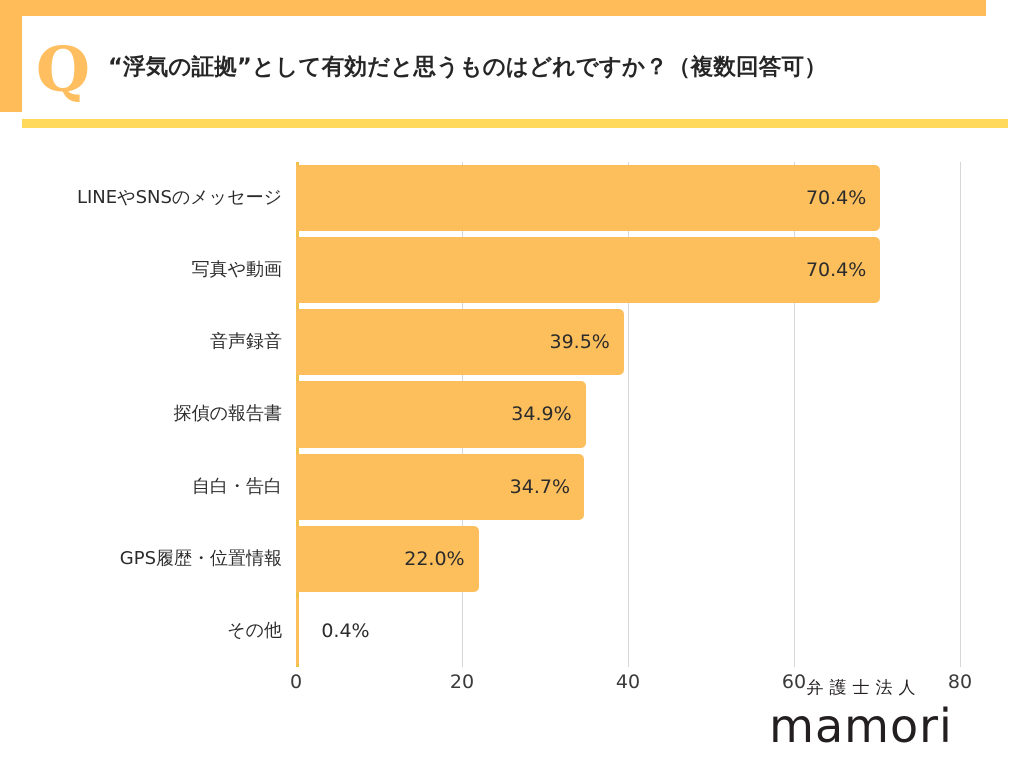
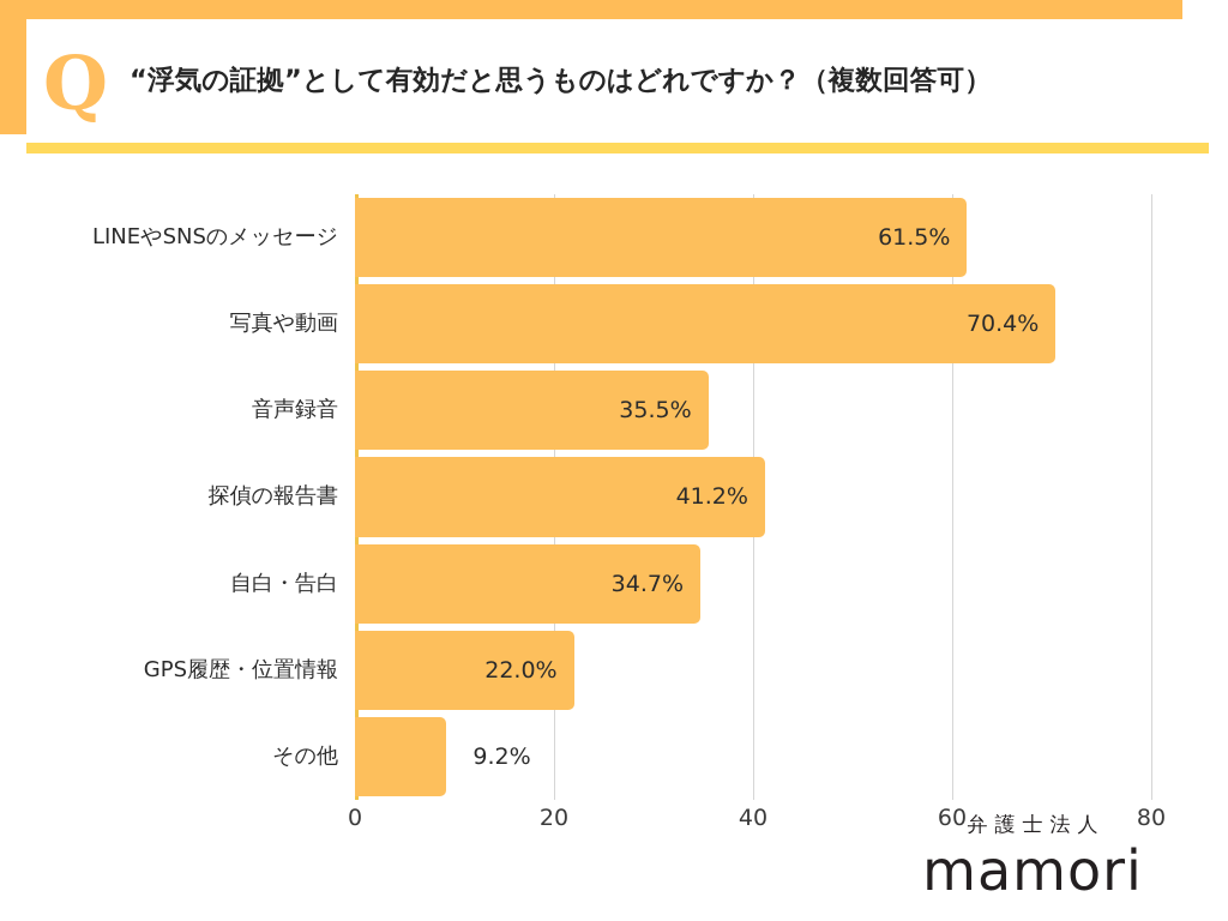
LINEやSNSのメッセージ: 70.4% -> 61.5%
音声録音: 39.5% -> 35.5%
探偵の報告書: 34.9% -> 41.2%
その他: 0.4% -> 9.2%
